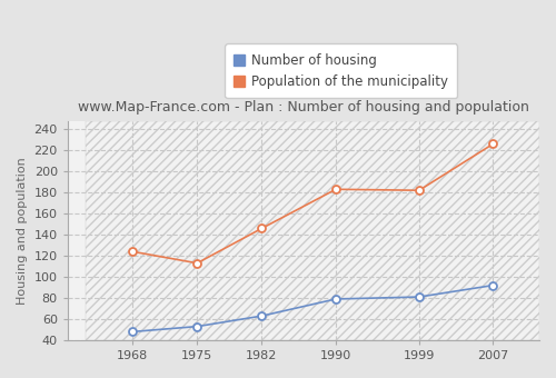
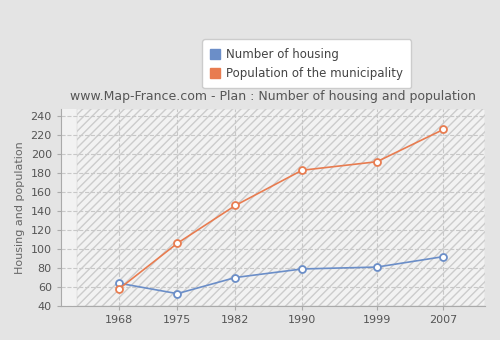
Number of housing/1968: 48 -> 64
Population of the municipality/1968: 124 -> 58
Population of the municipality/1975: 113 -> 106
Number of housing/1982: 63 -> 70
Population of the municipality/1999: 182 -> 192
